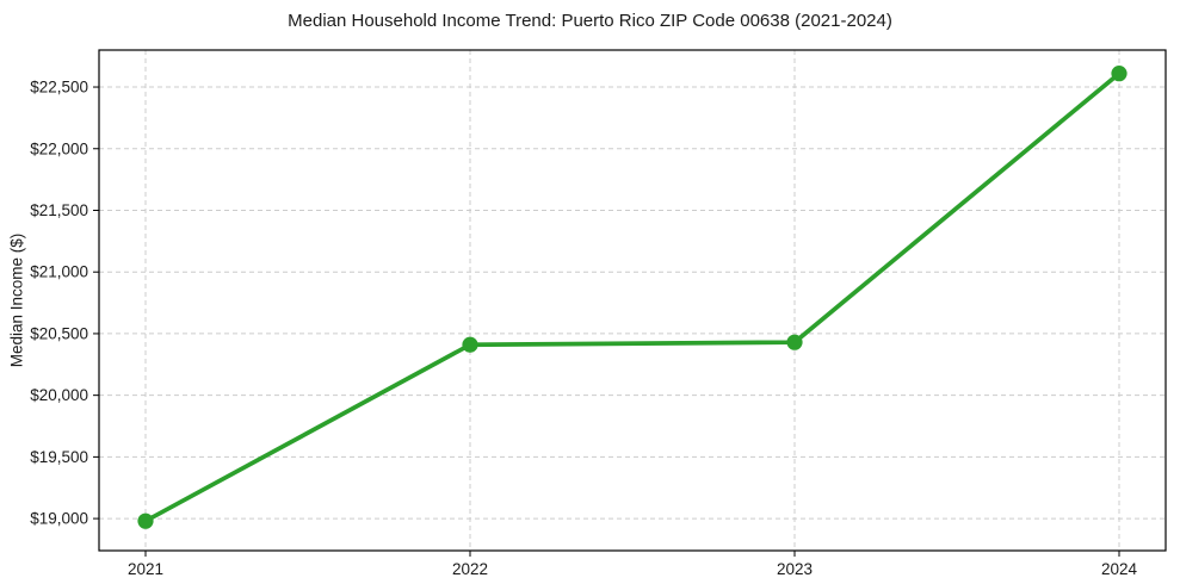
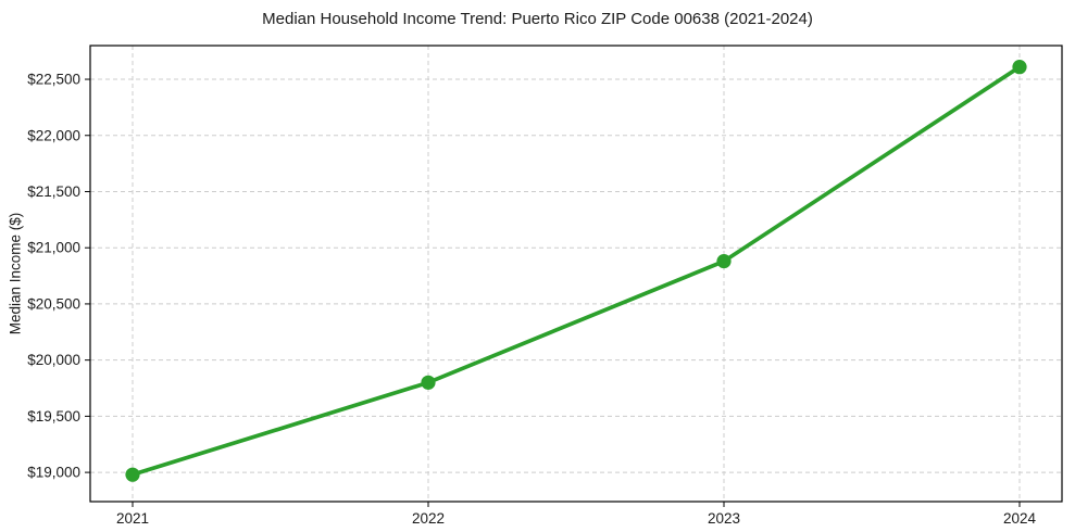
2022: $20410 -> $19800
2023: $20430 -> $20880
